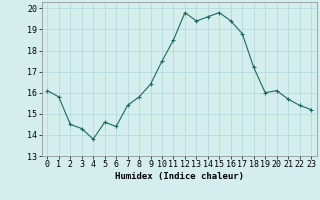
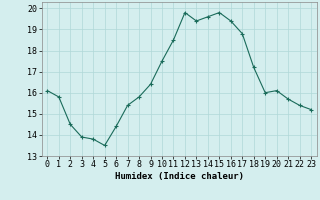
3: 14.3 -> 13.9
5: 14.6 -> 13.5
